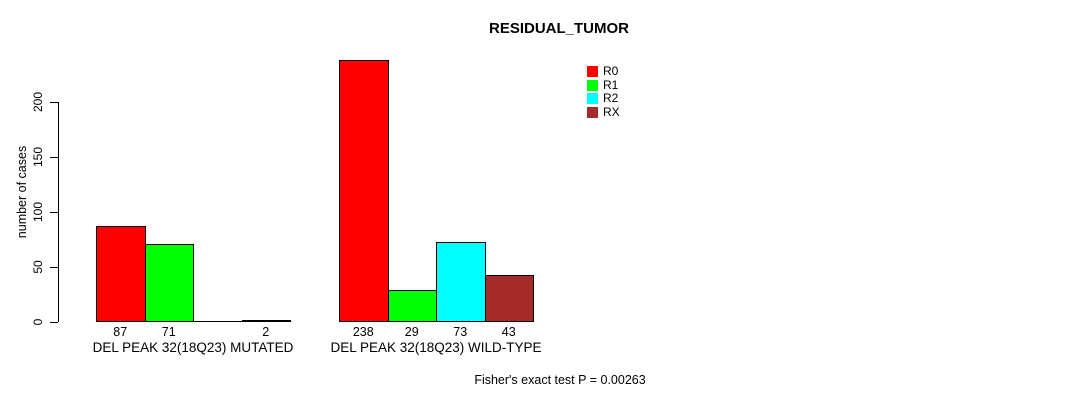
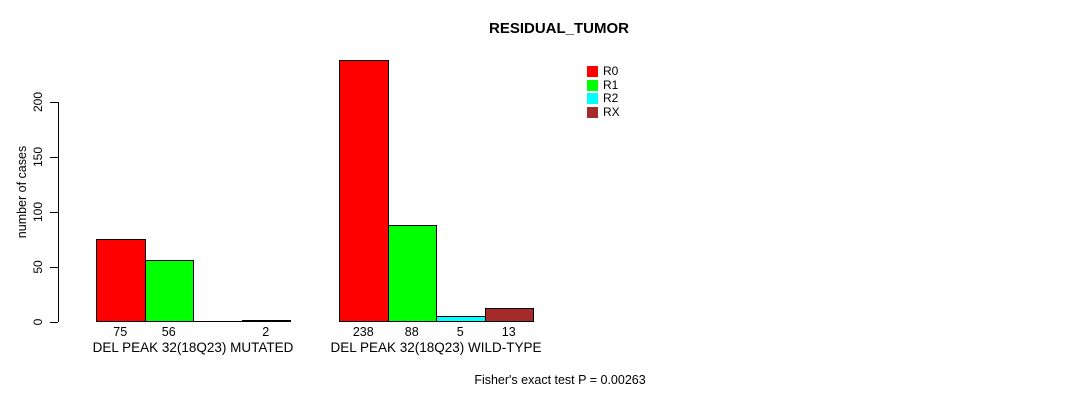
R0/DEL PEAK 32(18Q23) MUTATED: 87 -> 75
R1/DEL PEAK 32(18Q23) MUTATED: 71 -> 56
R1/DEL PEAK 32(18Q23) WILD-TYPE: 29 -> 88
R2/DEL PEAK 32(18Q23) WILD-TYPE: 73 -> 5
RX/DEL PEAK 32(18Q23) WILD-TYPE: 43 -> 13
